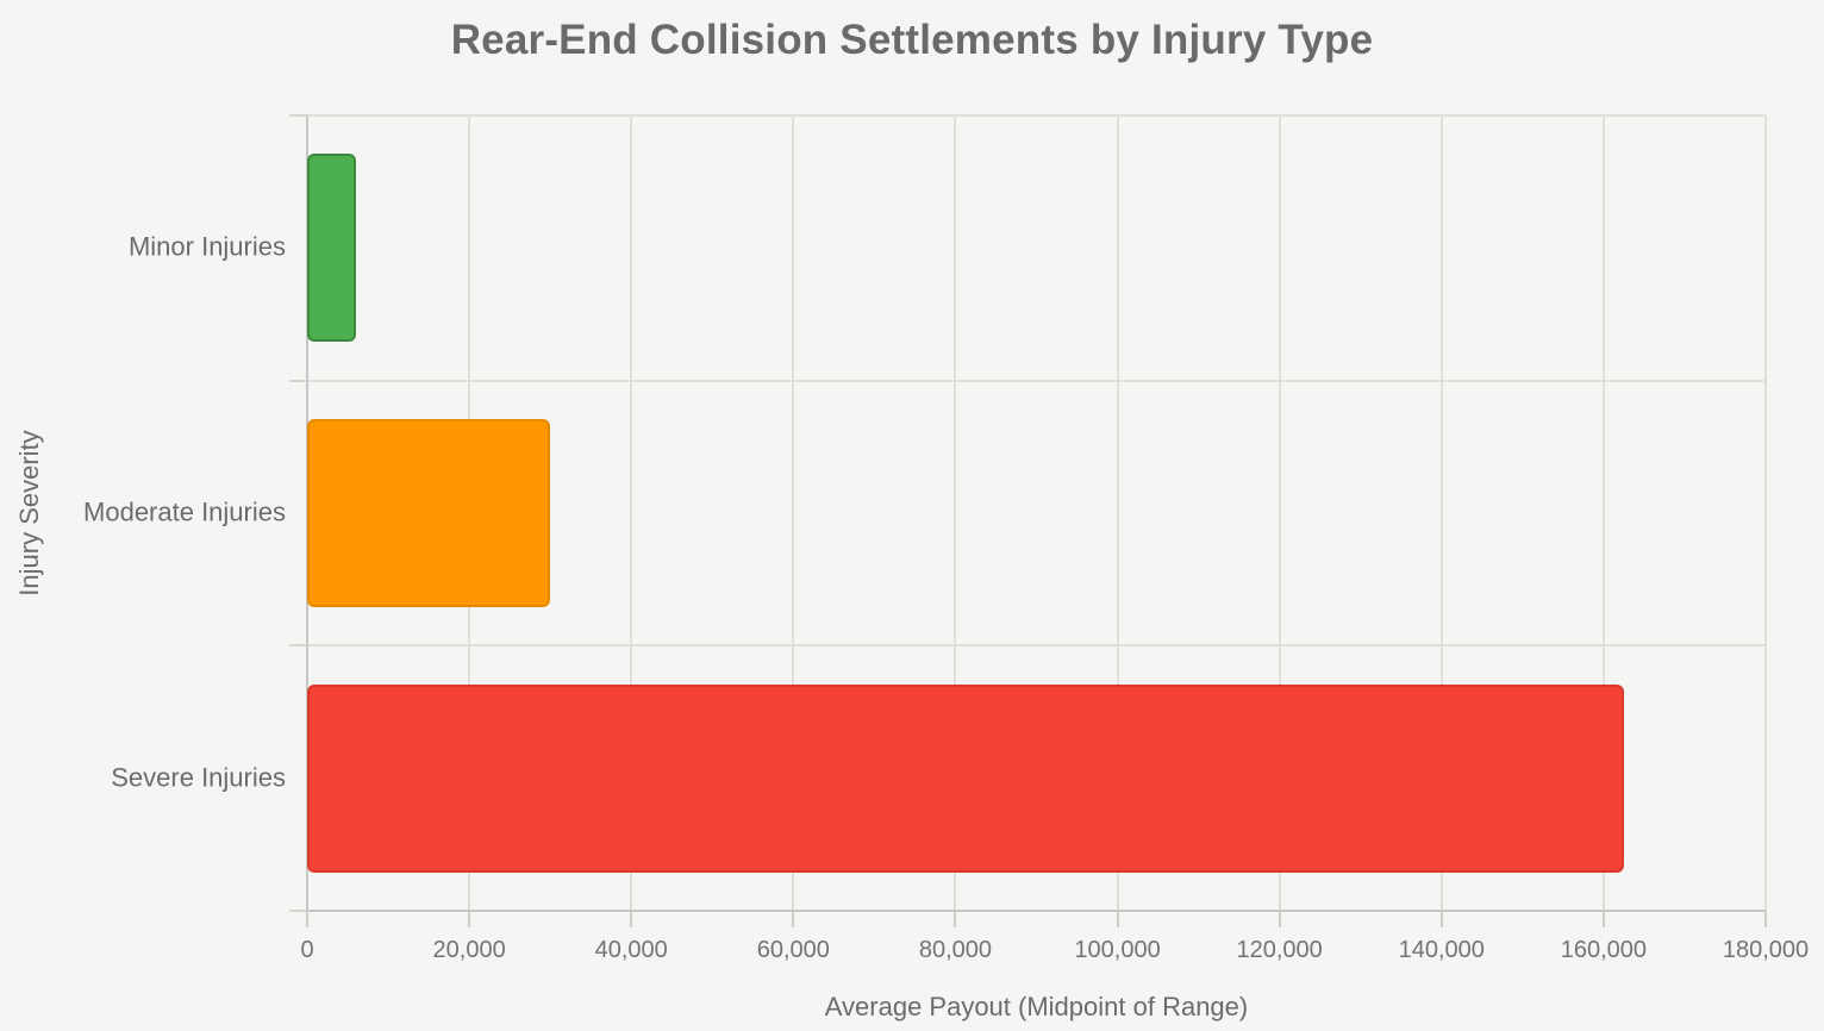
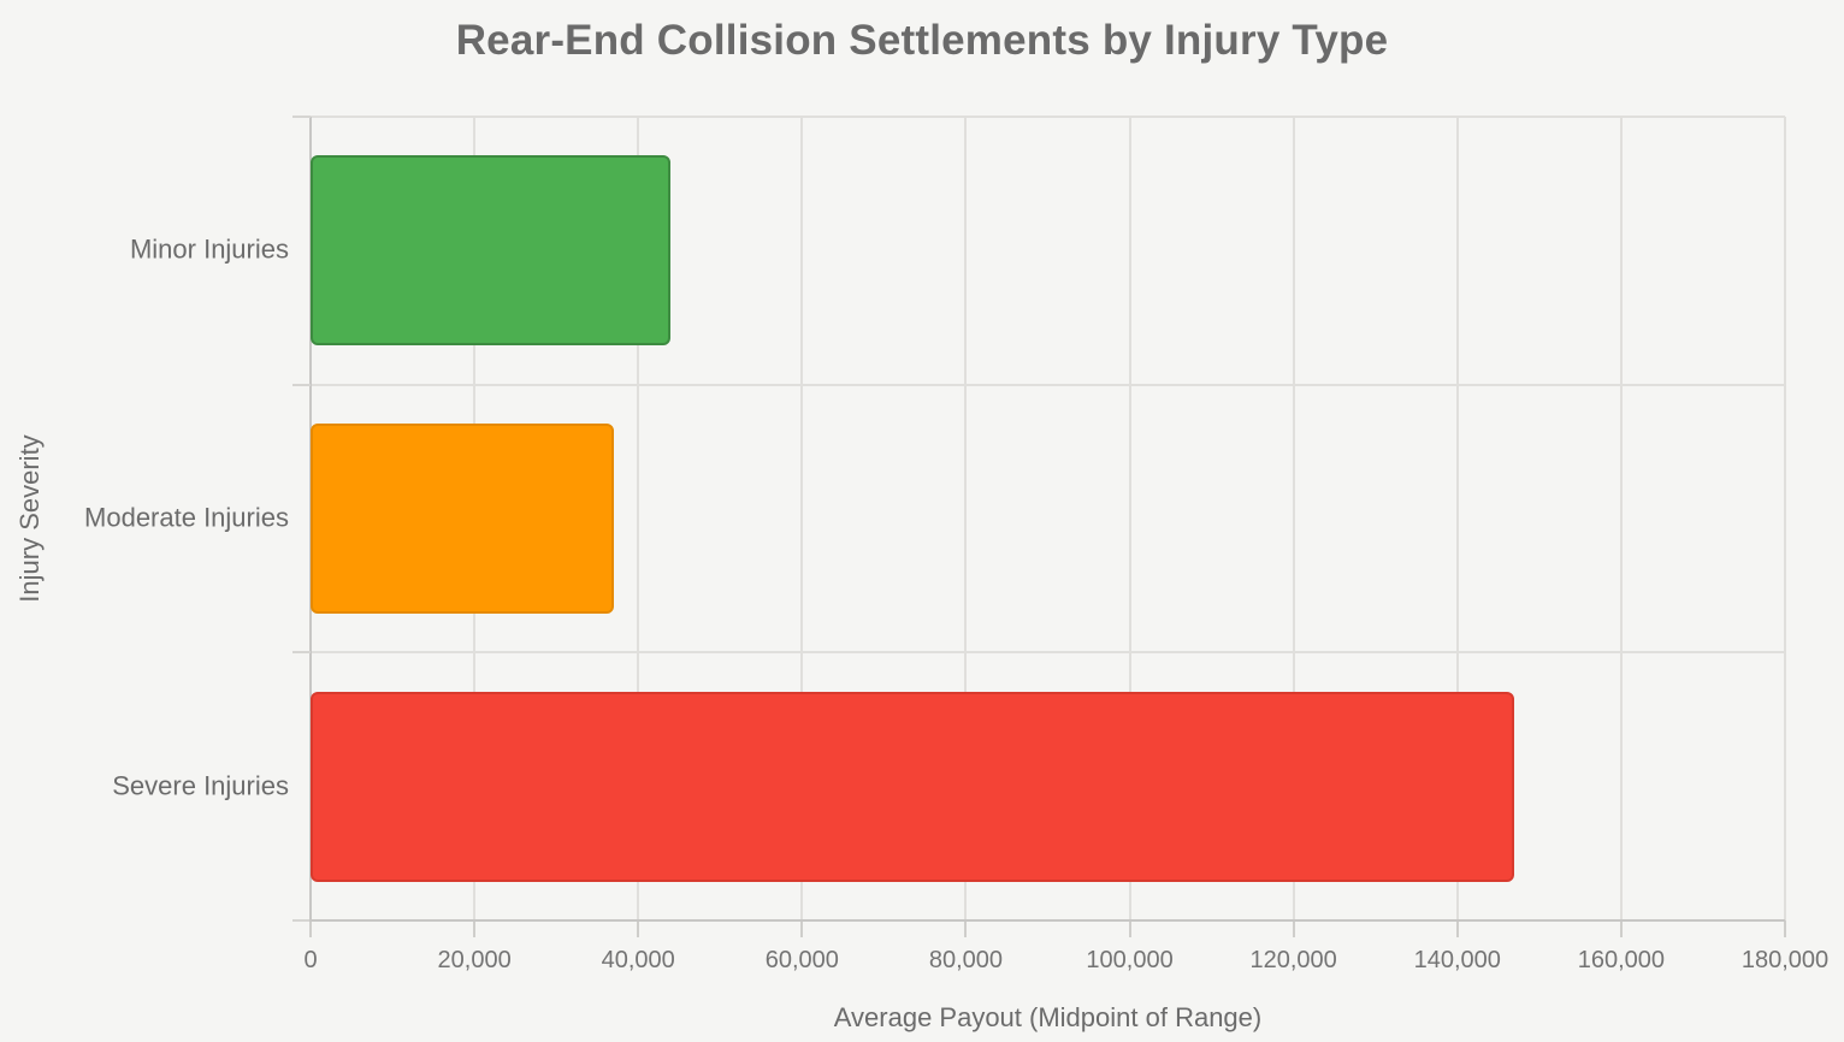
Minor Injuries: 6000 -> 44000
Moderate Injuries: 30000 -> 37000
Severe Injuries: 162000 -> 147000
